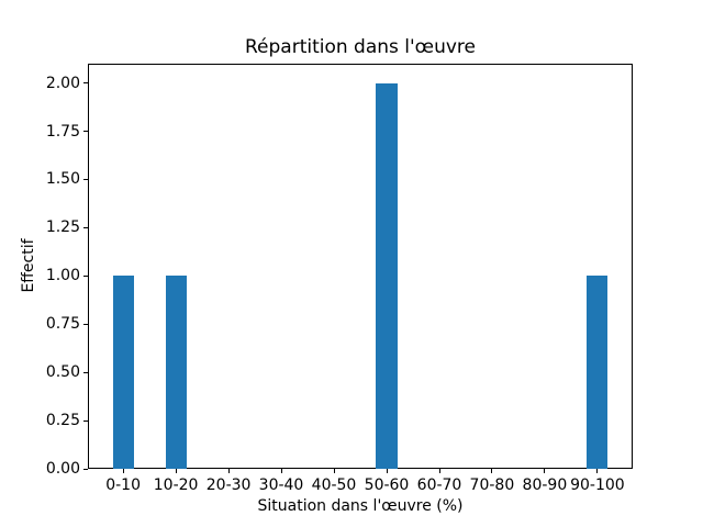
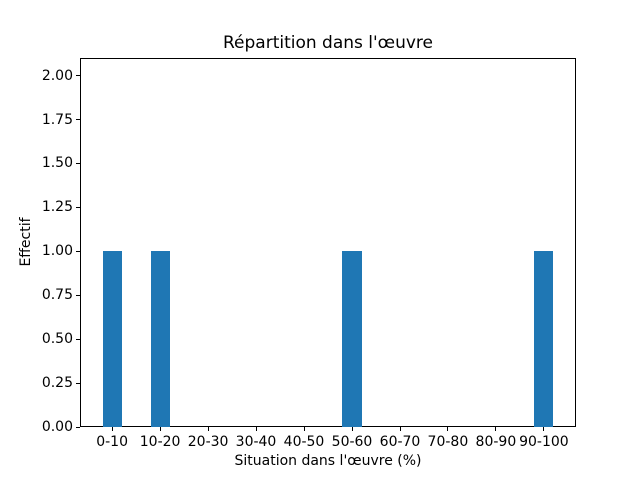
50-60: 2 -> 1
